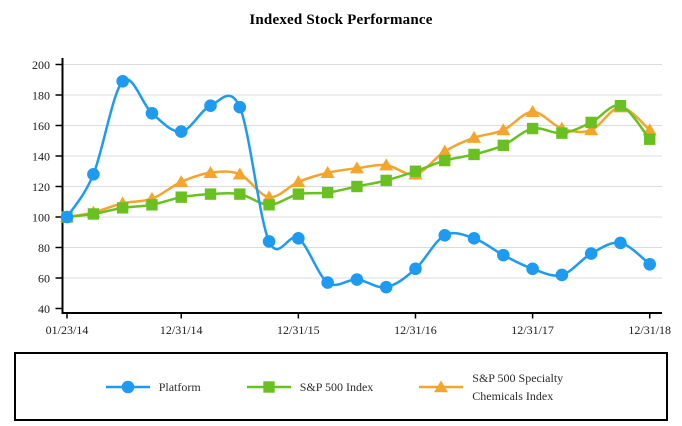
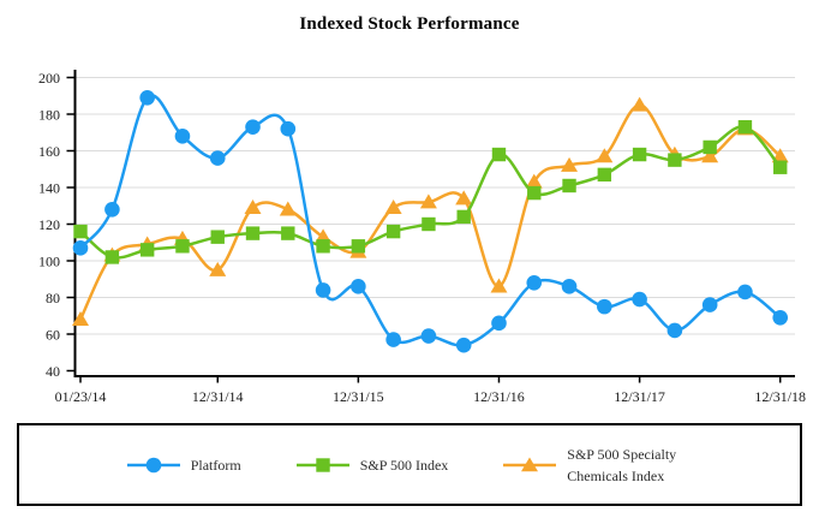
Platform/01/23/14: 100 -> 107
S&P 500 Index/01/23/14: 100 -> 116
S&P 500 Specialty Chemicals Index/01/23/14: 100 -> 68
S&P 500 Specialty Chemicals Index/12/31/14: 123 -> 95
S&P 500 Index/12/31/15: 115 -> 108
S&P 500 Specialty Chemicals Index/12/31/15: 123 -> 105
S&P 500 Index/12/31/16: 130 -> 158
S&P 500 Specialty Chemicals Index/12/31/16: 128 -> 86
Platform/12/31/17: 66 -> 79
S&P 500 Specialty Chemicals Index/12/31/17: 169 -> 185
